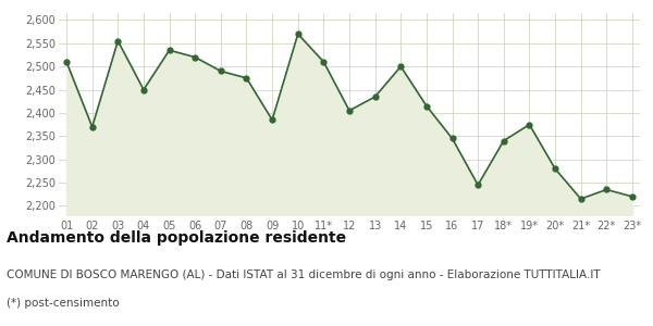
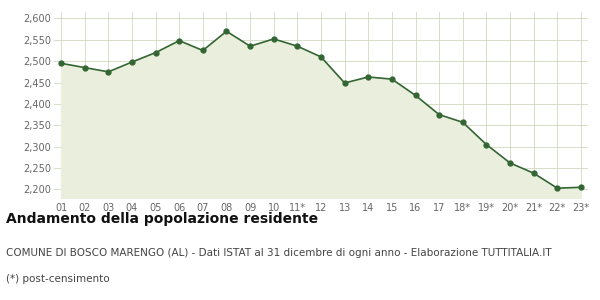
01: 2,510 -> 2,495
02: 2,370 -> 2,485
03: 2,555 -> 2,475
04: 2,450 -> 2,498
05: 2,535 -> 2,520
06: 2,520 -> 2,548
07: 2,490 -> 2,525
08: 2,475 -> 2,570
09: 2,385 -> 2,535
10: 2,570 -> 2,552
11*: 2,510 -> 2,535
12: 2,405 -> 2,510
13: 2,435 -> 2,449
14: 2,500 -> 2,463
15: 2,415 -> 2,458
16: 2,345 -> 2,420
17: 2,245 -> 2,375
18*: 2,340 -> 2,357
19*: 2,375 -> 2,305
20*: 2,280 -> 2,262
21*: 2,215 -> 2,238
22*: 2,235 -> 2,203
23*: 2,220 -> 2,205
